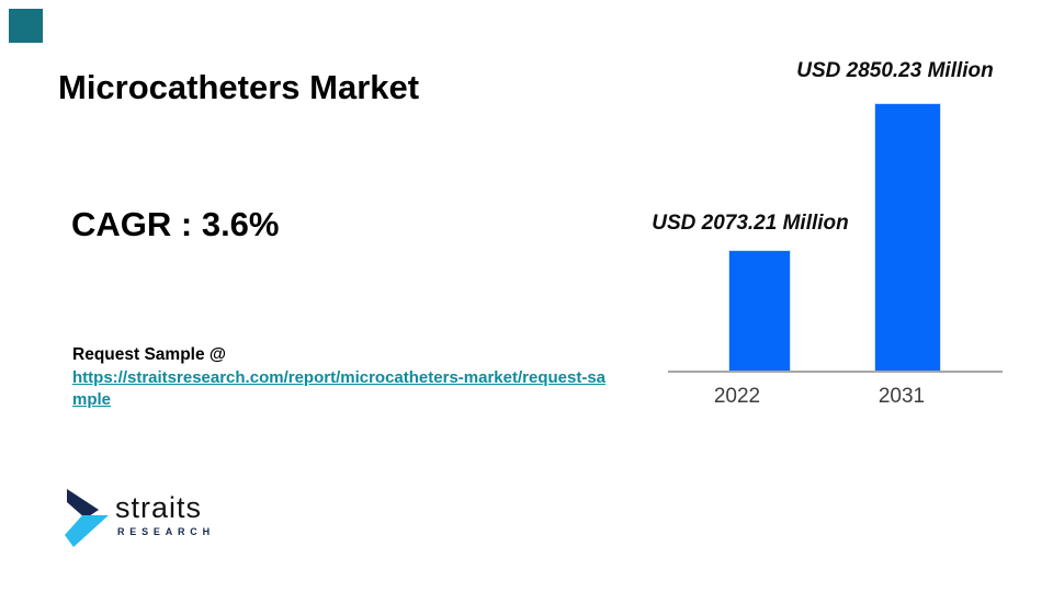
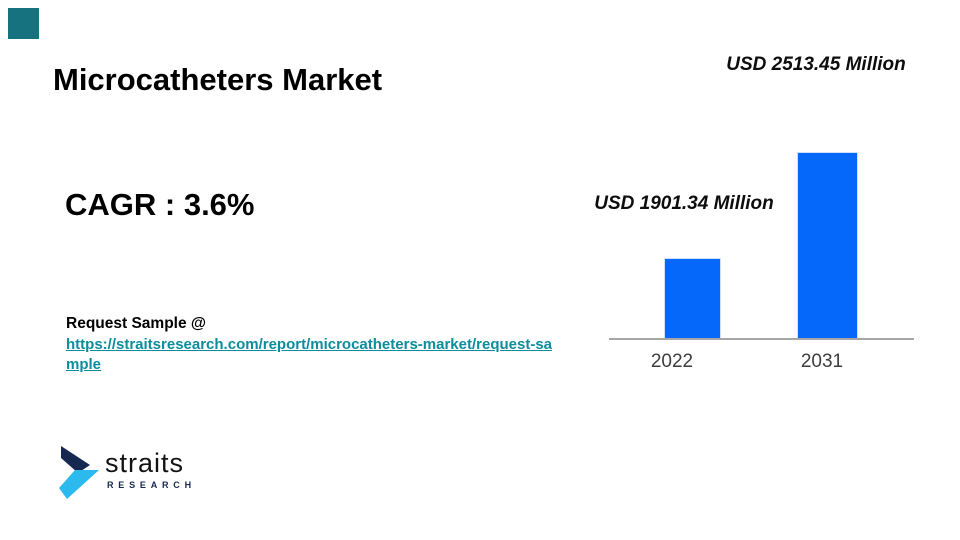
2022: 2073.21 -> 1901.34
2031: 2850.23 -> 2513.45
